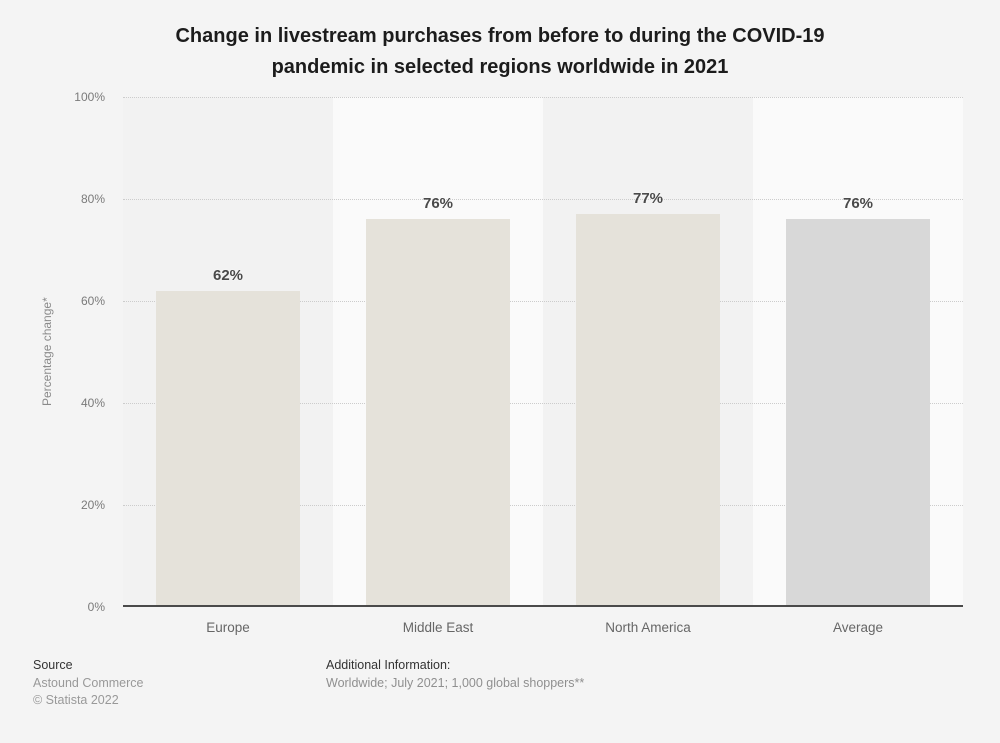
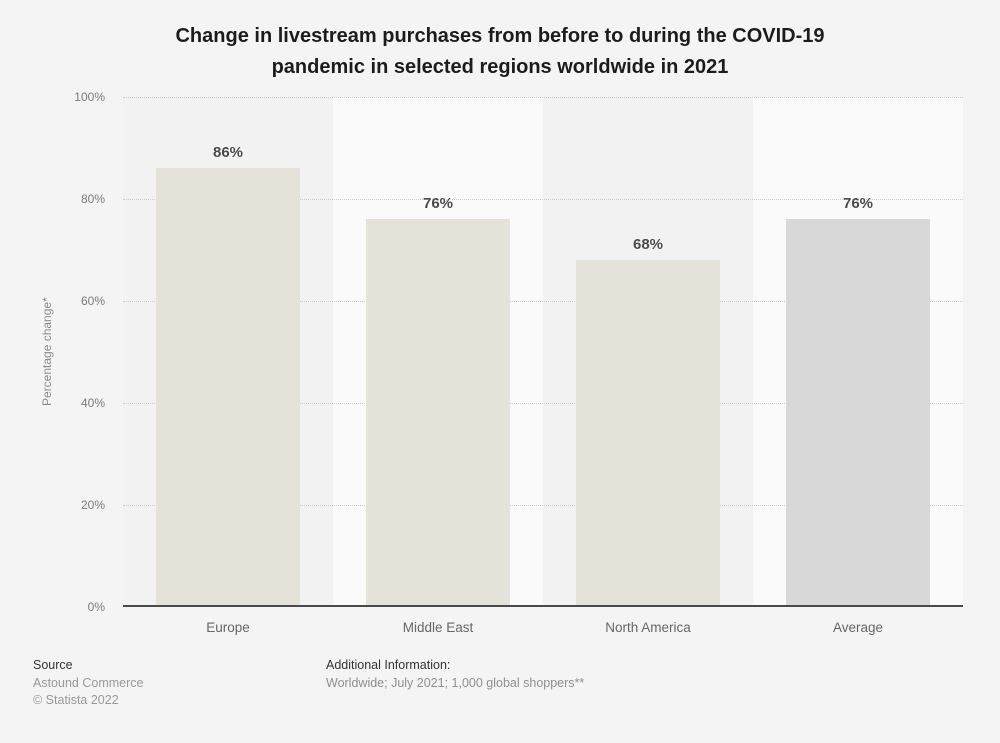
Europe: 62% -> 86%
North America: 77% -> 68%
